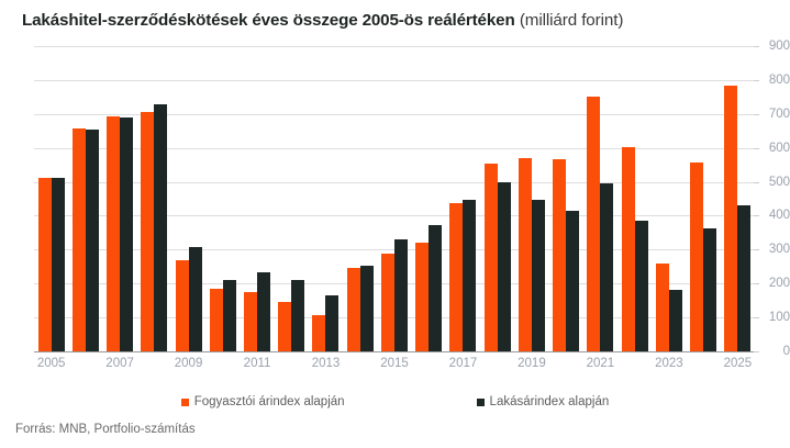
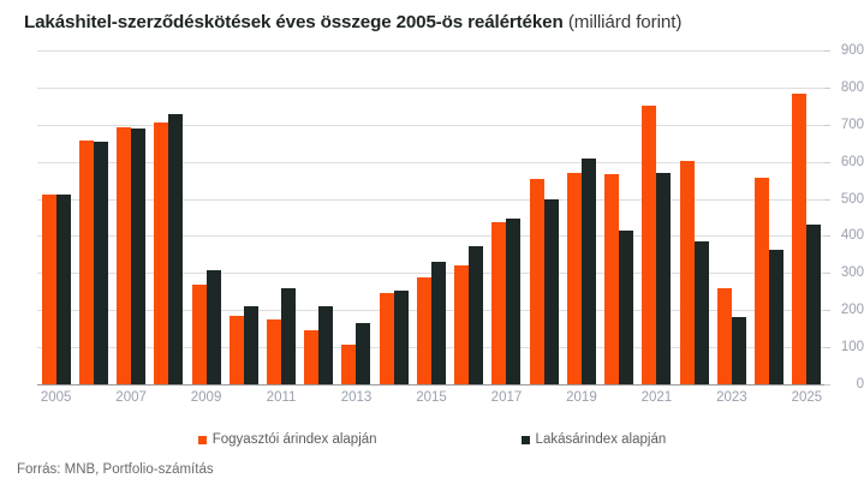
Lakásárindex alapján/2011: 230 -> 260
Lakásárindex alapján/2019: 450 -> 610
Lakásárindex alapján/2021: 500 -> 570
